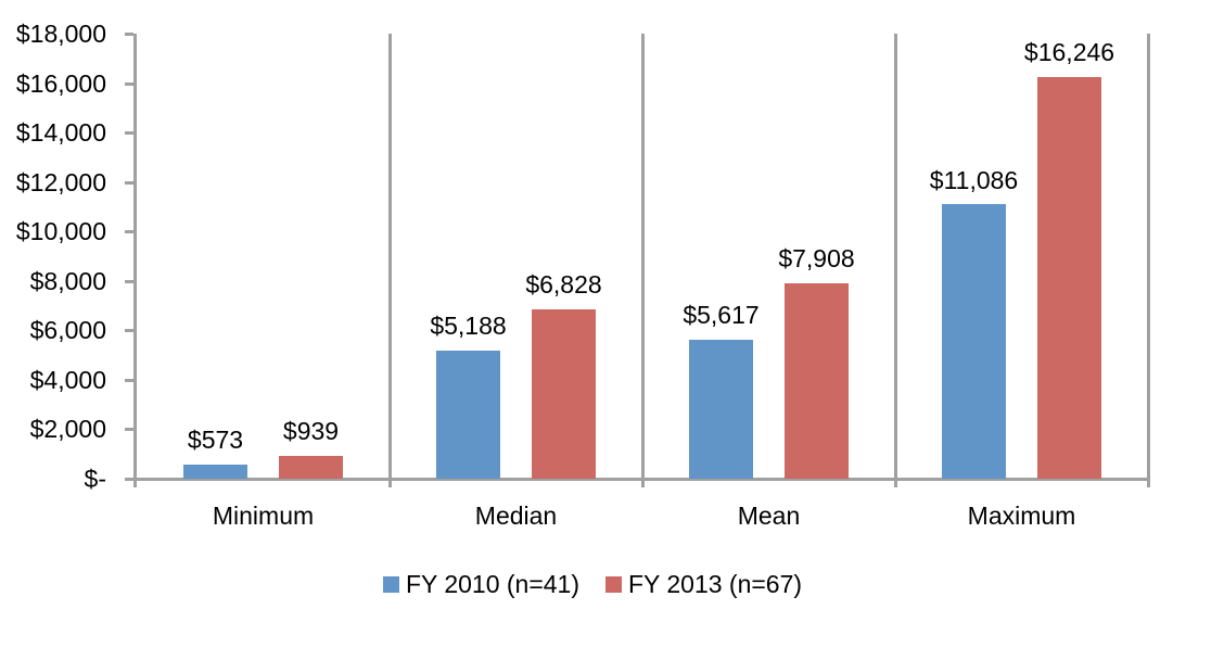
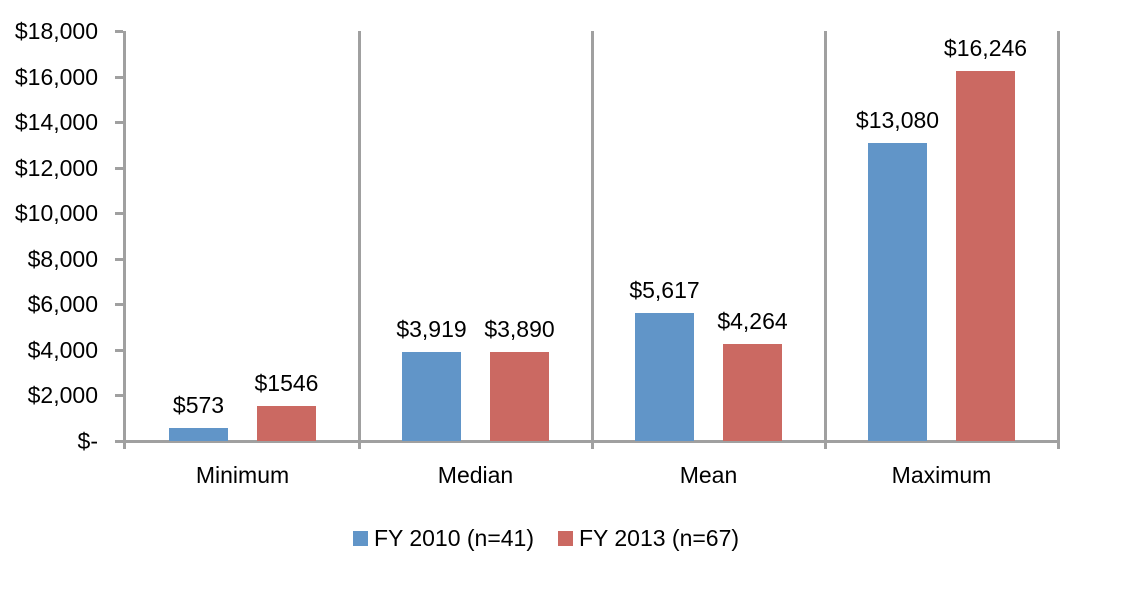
FY 2013 (n=67)/Minimum: $939 -> $1546
FY 2010 (n=41)/Median: $5,188 -> $3,919
FY 2013 (n=67)/Median: $6,828 -> $3,890
FY 2013 (n=67)/Mean: $7,908 -> $4,264
FY 2010 (n=41)/Maximum: $11,086 -> $13,080
